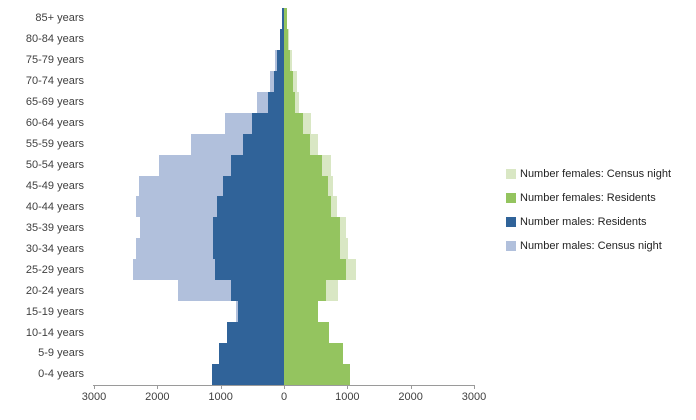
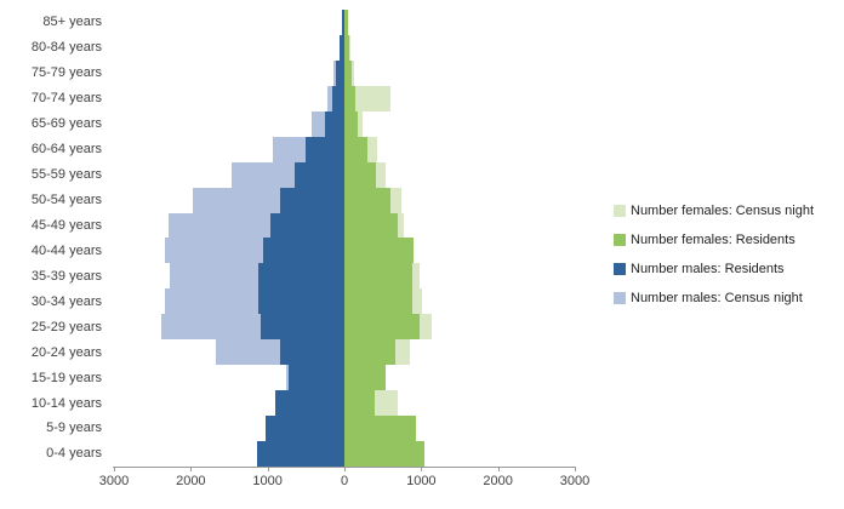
Number females: Census night/70-74 years: 200 -> 600
Number females: Residents/40-44 years: 700 -> 900
Number females: Residents/10-14 years: 700 -> 400
